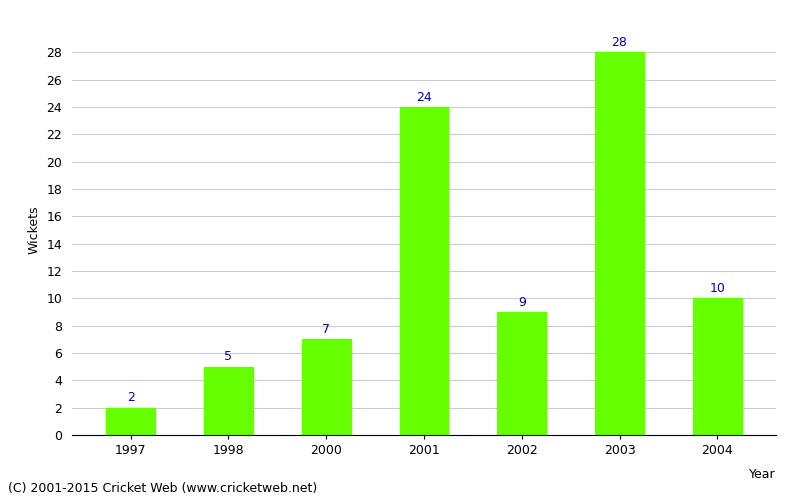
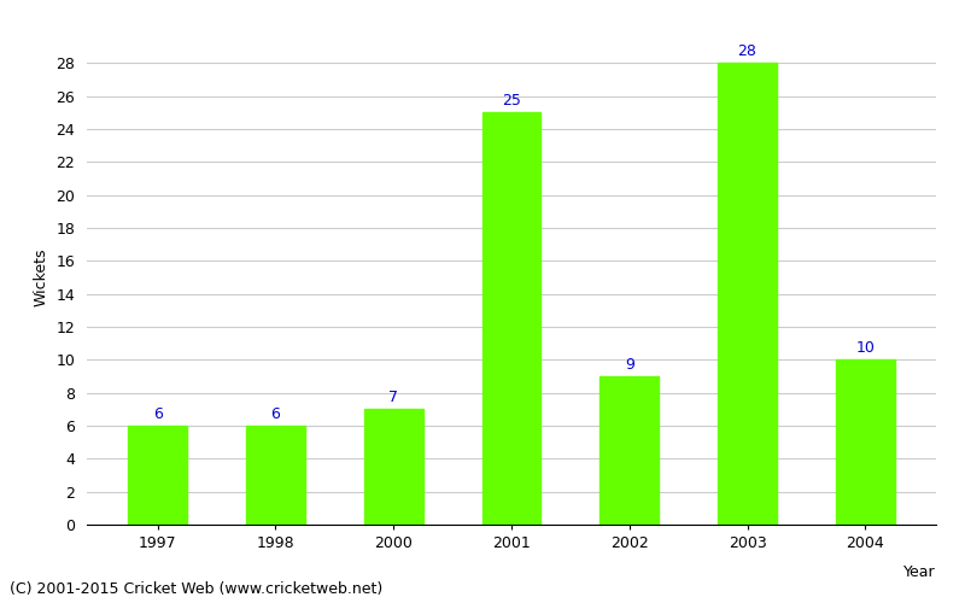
1997: 2 -> 6
1998: 5 -> 6
2001: 24 -> 25
